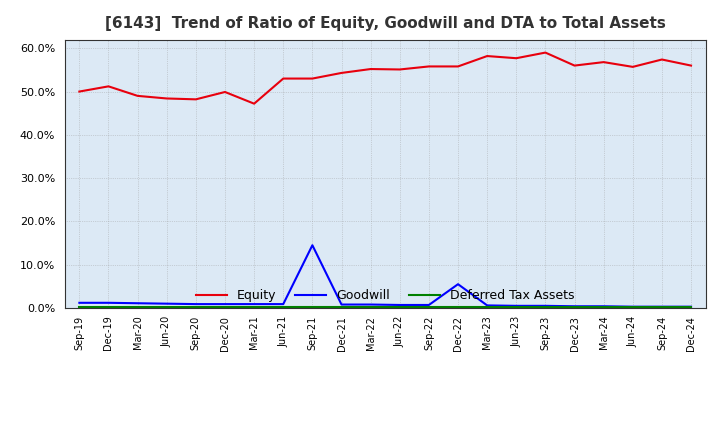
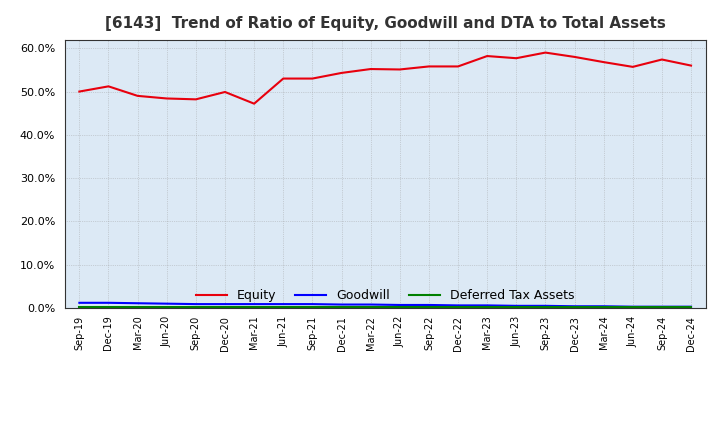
Goodwill/Sep-21: 14.5% -> 0.9%
Goodwill/Dec-22: 5.5% -> 0.6%
Equity/Dec-23: 56.0% -> 58.0%
